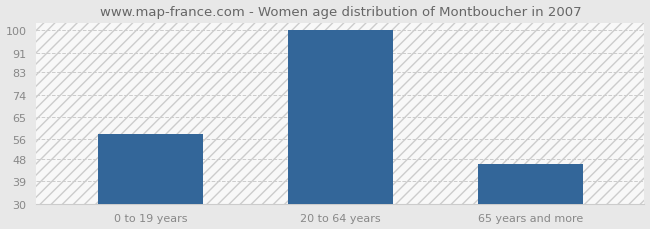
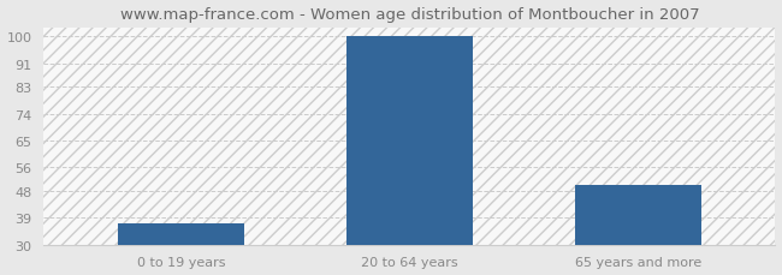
0 to 19 years: 58 -> 37
65 years and more: 46 -> 50
